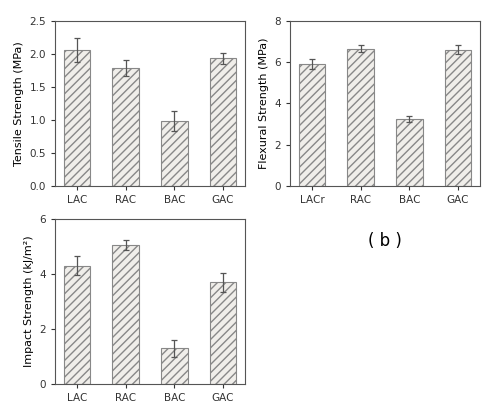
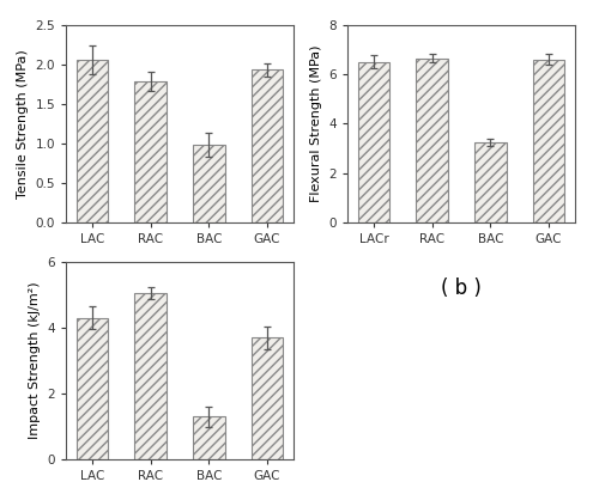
LACr: 5.90 -> 6.50
